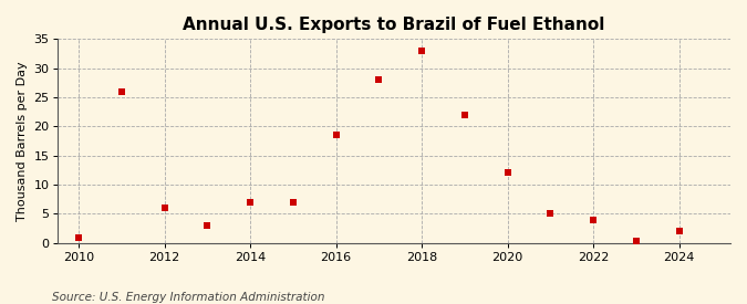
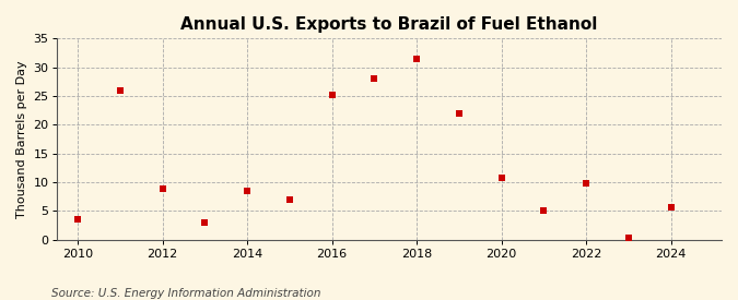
2010: 0.8 -> 3.6
2012: 6.0 -> 8.8
2014: 7.0 -> 8.4
2016: 18.5 -> 25.2
2018: 33.0 -> 31.4
2020: 12.0 -> 10.8
2022: 4.0 -> 9.8
2024: 2.0 -> 5.6
